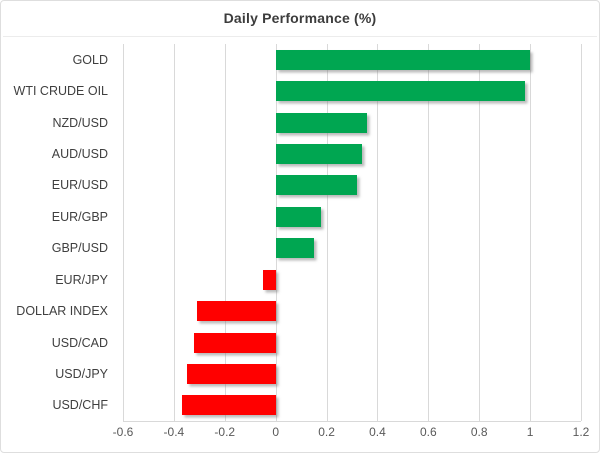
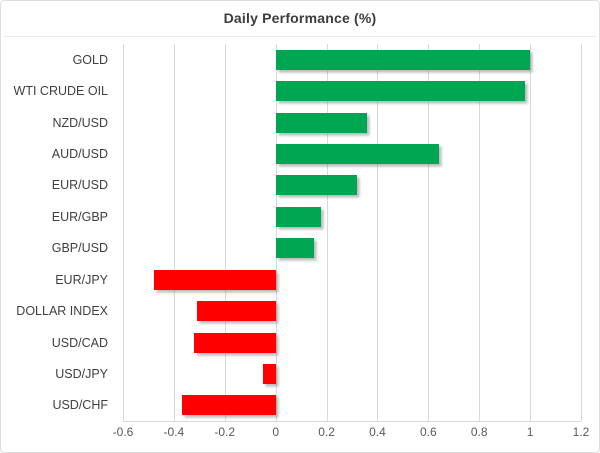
AUD/USD: 0.34 -> 0.64
EUR/JPY: -0.05 -> -0.48
USD/JPY: -0.35 -> -0.05
